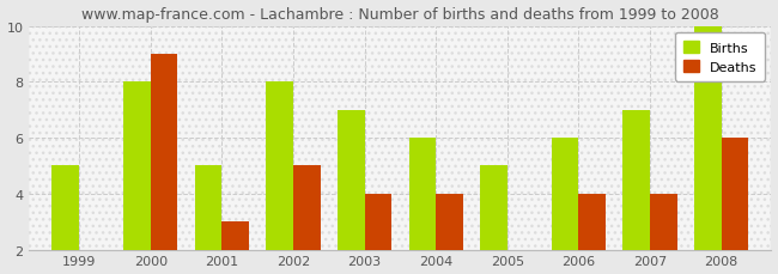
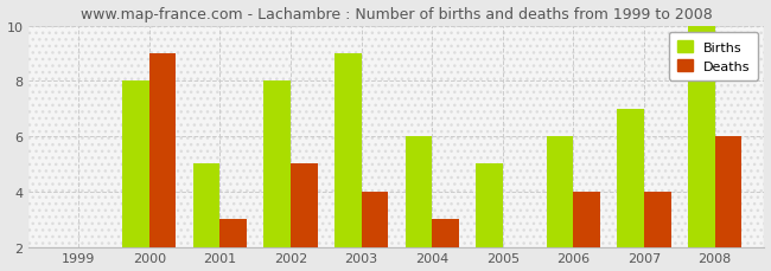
Births/1999: 5 -> 2
Births/2003: 7 -> 9
Deaths/2004: 4 -> 3
